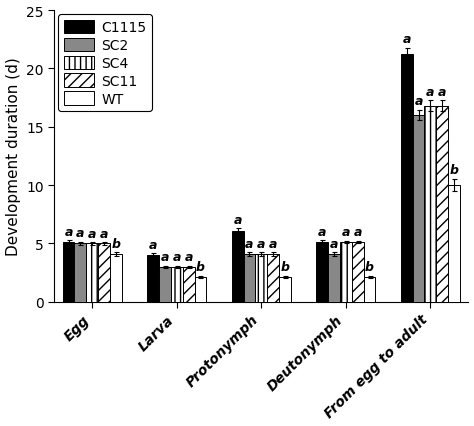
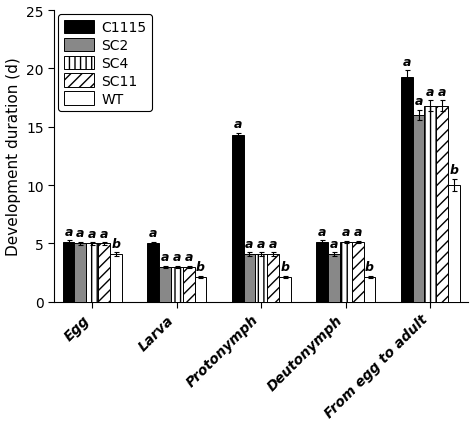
C1115/Larva: 4.0 -> 5.0
C1115/Protonymph: 6.1 -> 14.3
C1115/From egg to adult: 21.2 -> 19.3
